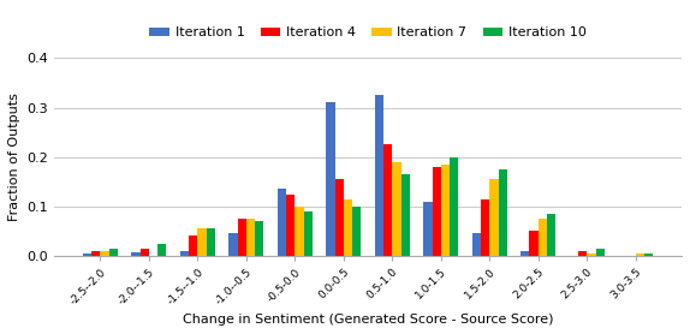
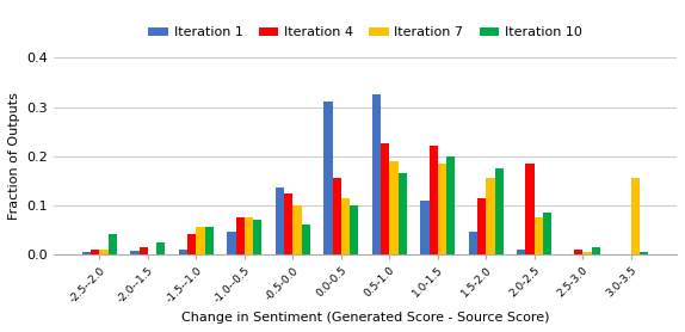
Iteration 10/-2.5--2.0: 0.015 -> 0.040
Iteration 10/-0.5-0.0: 0.090 -> 0.060
Iteration 4/1.0-1.5: 0.180 -> 0.220
Iteration 4/2.0-2.5: 0.050 -> 0.185
Iteration 7/3.0-3.5: 0.005 -> 0.155
